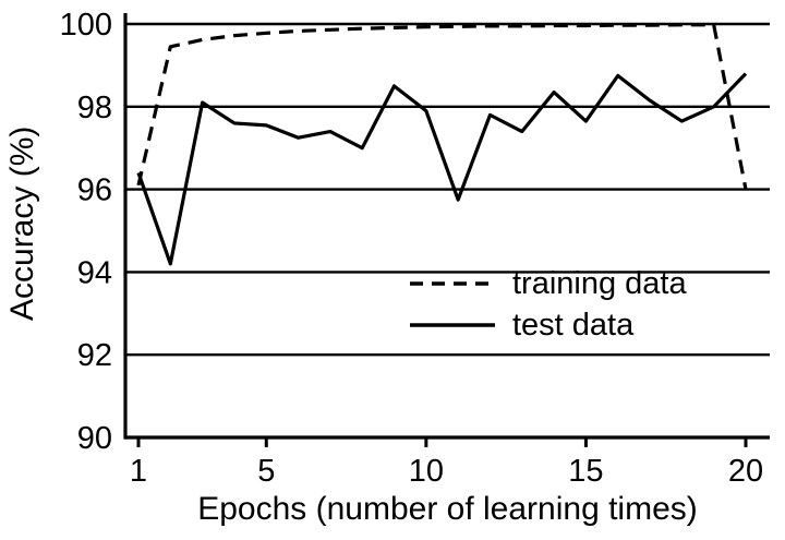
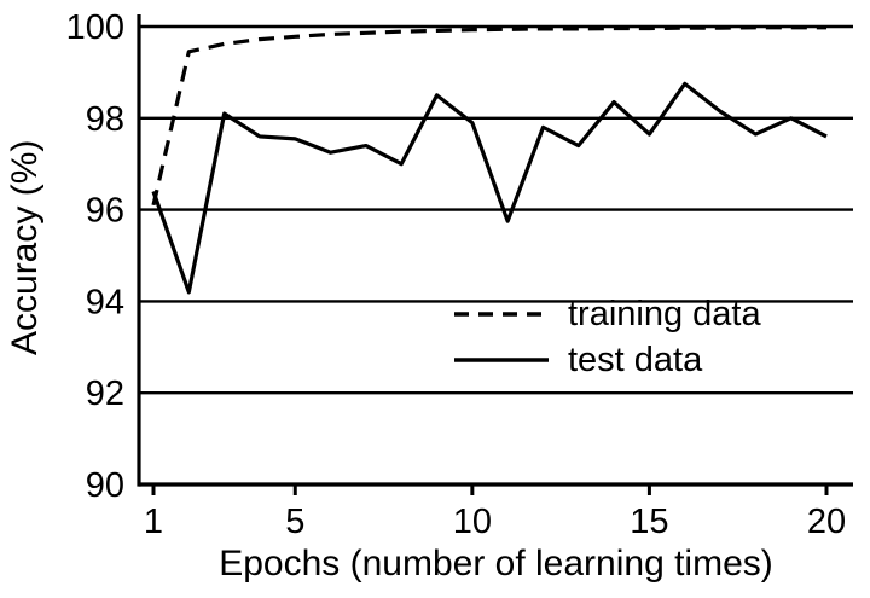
training data/20: 96.0 -> 100.0
test data/20: 98.8 -> 97.6
